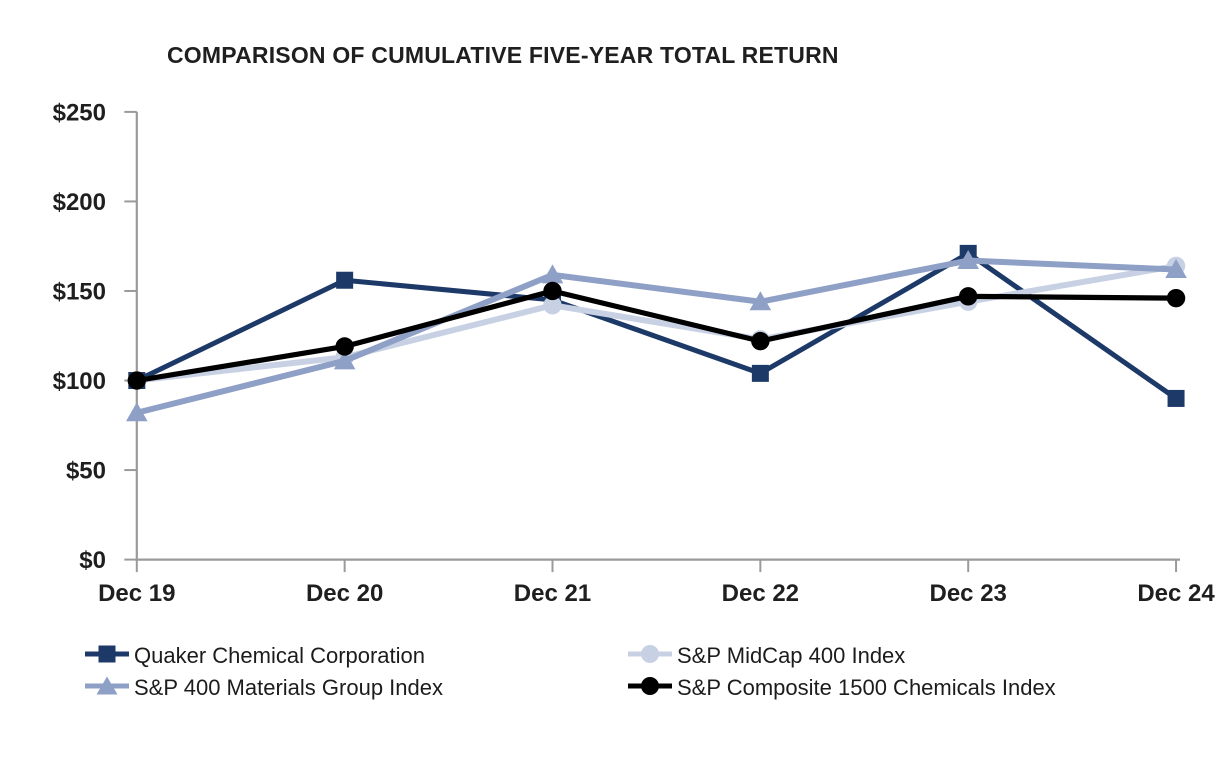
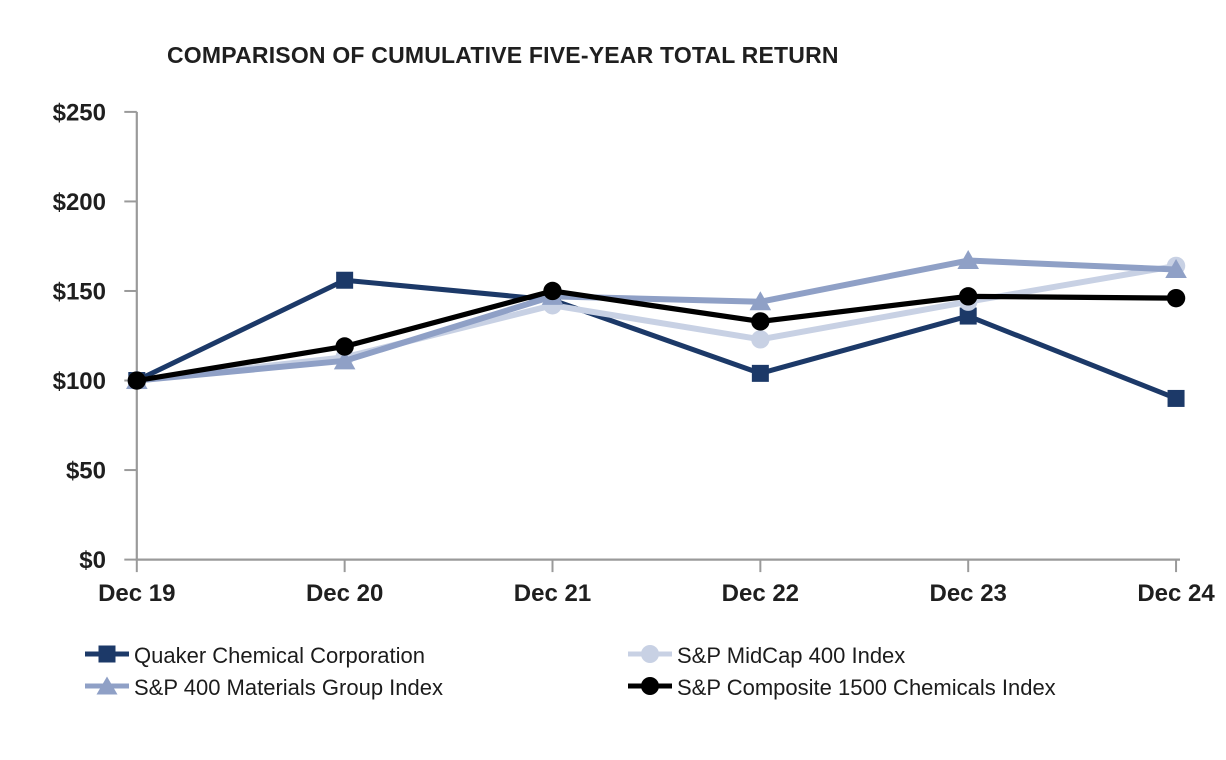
S&P 400 Materials Group Index/Dec 19: $82 -> $100
S&P 400 Materials Group Index/Dec 21: $159 -> $147
S&P Composite 1500 Chemicals Index/Dec 22: $122 -> $133
Quaker Chemical Corporation/Dec 23: $171 -> $136
